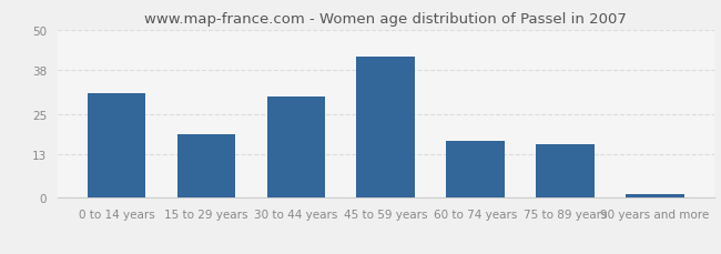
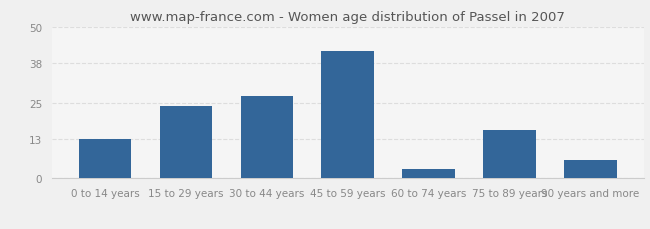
0 to 14 years: 31 -> 13
15 to 29 years: 19 -> 24
30 to 44 years: 30 -> 27
60 to 74 years: 17 -> 3
90 years and more: 1 -> 6
